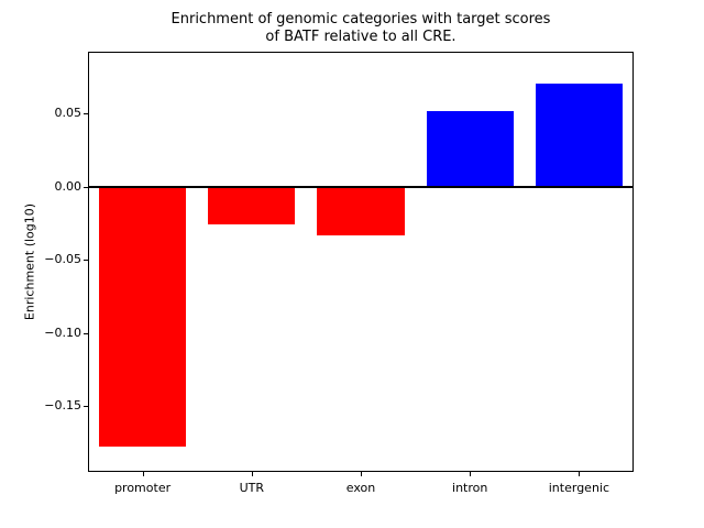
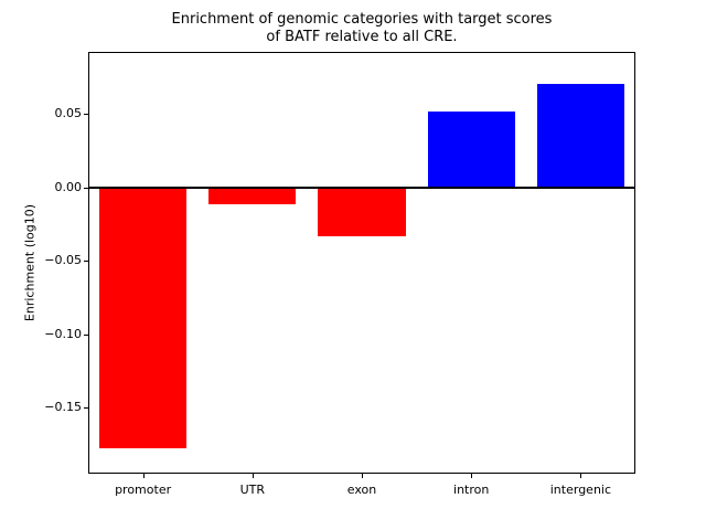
UTR: -0.026 -> -0.011
